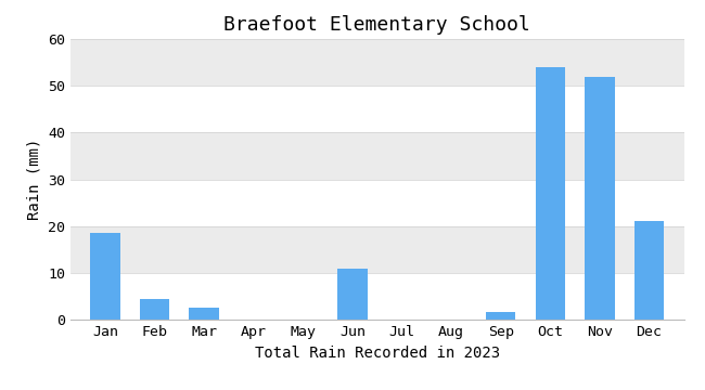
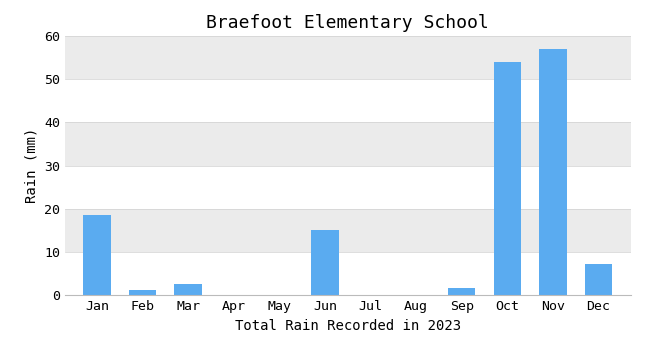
Feb: 4.5 -> 1.2
Jun: 11.0 -> 15.0
Nov: 52.0 -> 57.0
Dec: 21.0 -> 7.3
